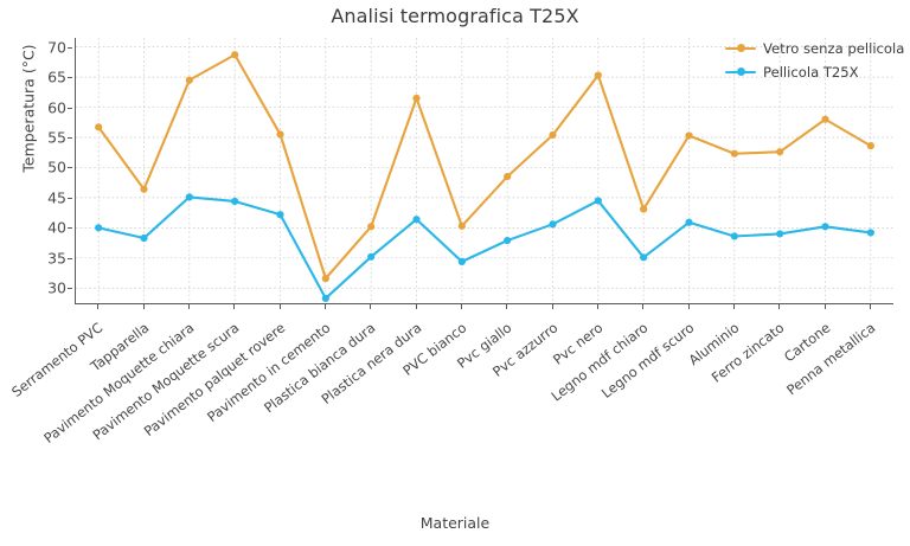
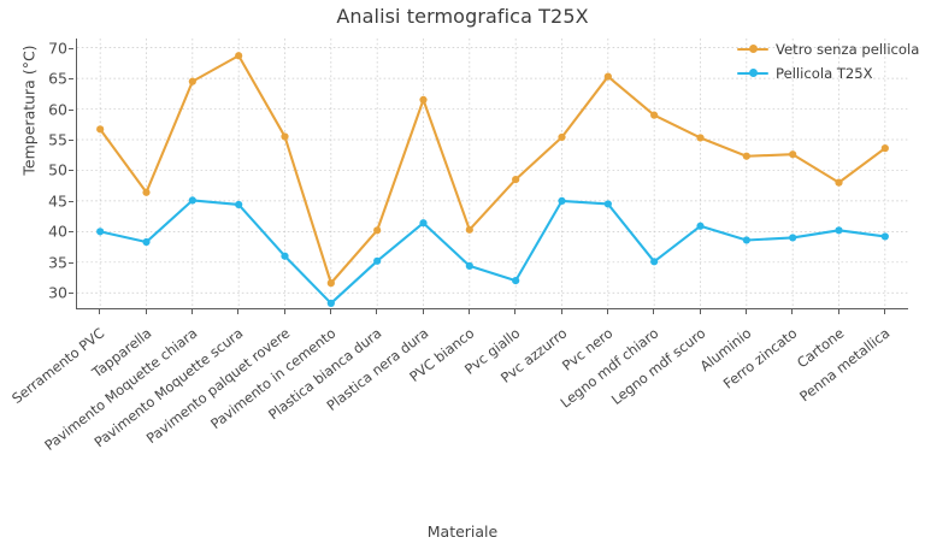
Pellicola T25X/Pavimento palquet rovere: 42 -> 36
Pellicola T25X/Pvc giallo: 38 -> 32
Pellicola T25X/Pvc azzurro: 41 -> 45
Vetro senza pellicola/Legno mdf chiaro: 43 -> 59
Vetro senza pellicola/Cartone: 58 -> 48
